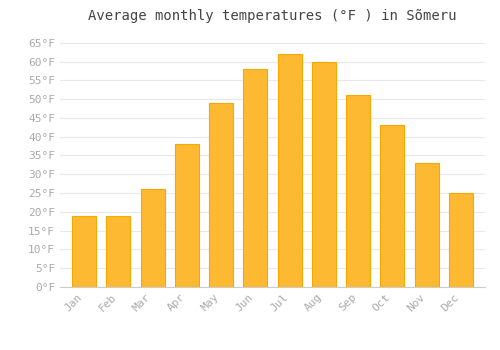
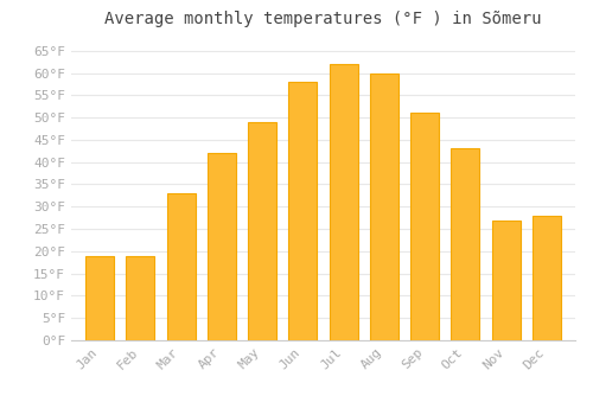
Mar: 26°F -> 33°F
Apr: 38°F -> 42°F
Nov: 33°F -> 27°F
Dec: 25°F -> 28°F
